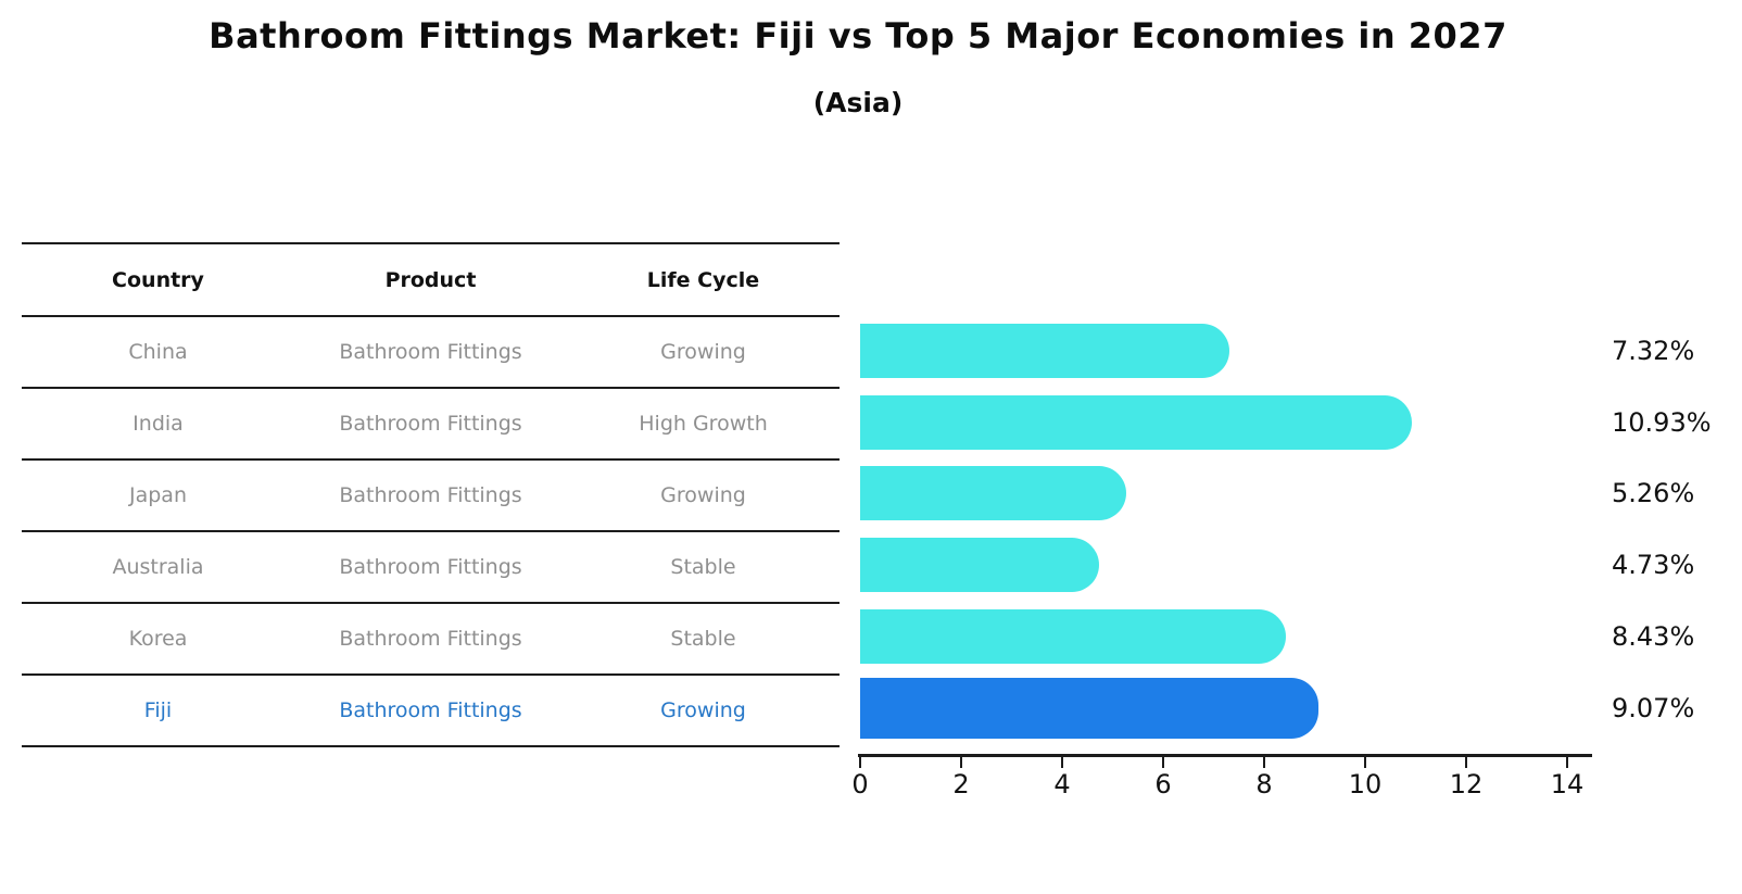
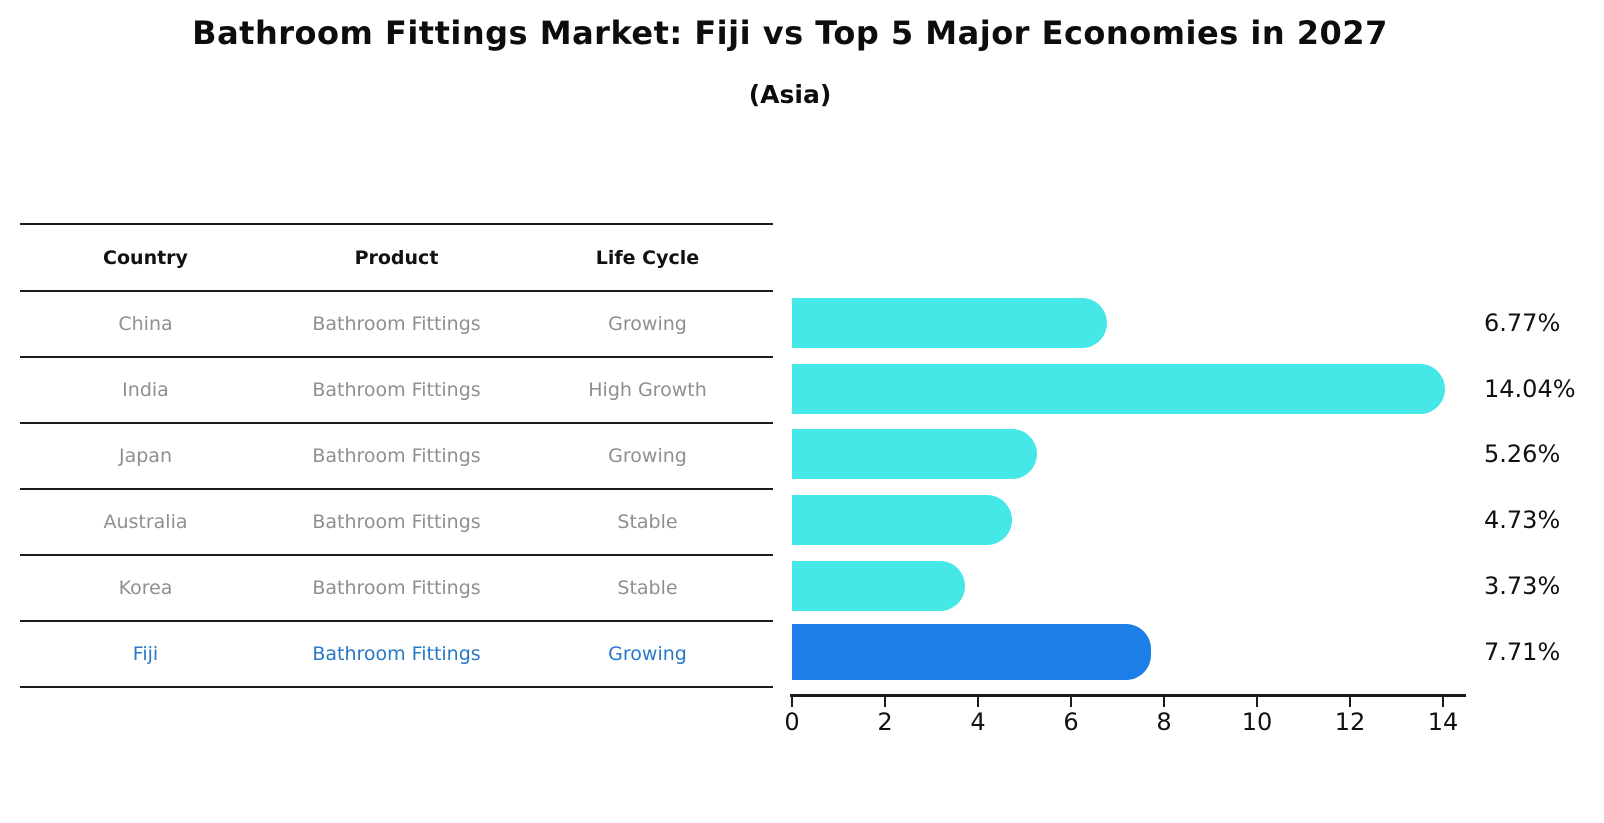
China: 7.32% -> 6.77%
India: 10.93% -> 14.04%
Korea: 8.43% -> 3.73%
Fiji: 9.07% -> 7.71%
